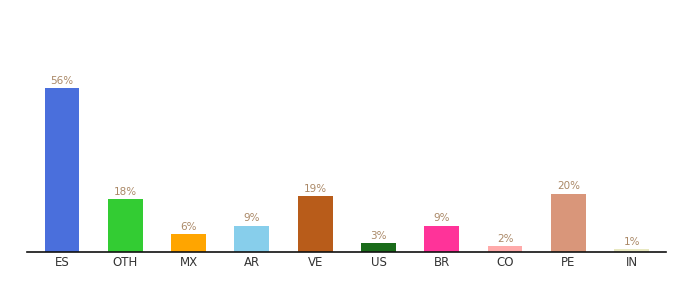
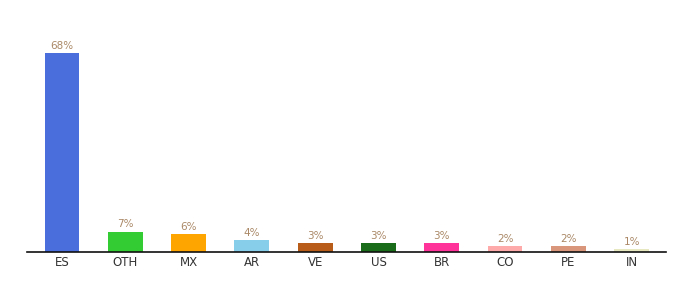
ES: 56% -> 68%
OTH: 18% -> 7%
AR: 9% -> 4%
VE: 19% -> 3%
BR: 9% -> 3%
PE: 20% -> 2%
